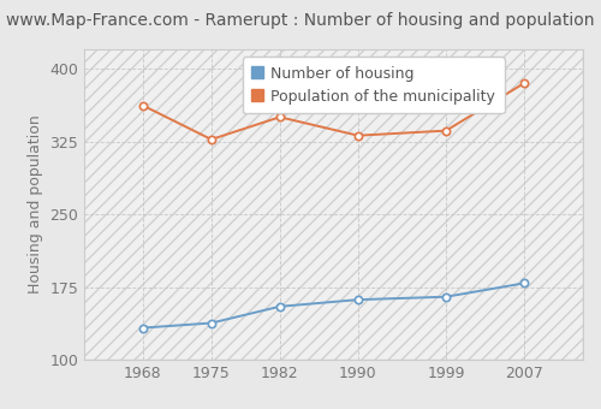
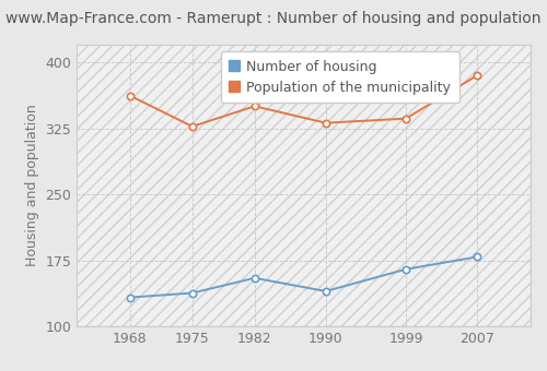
Number of housing/1990: 162 -> 140
